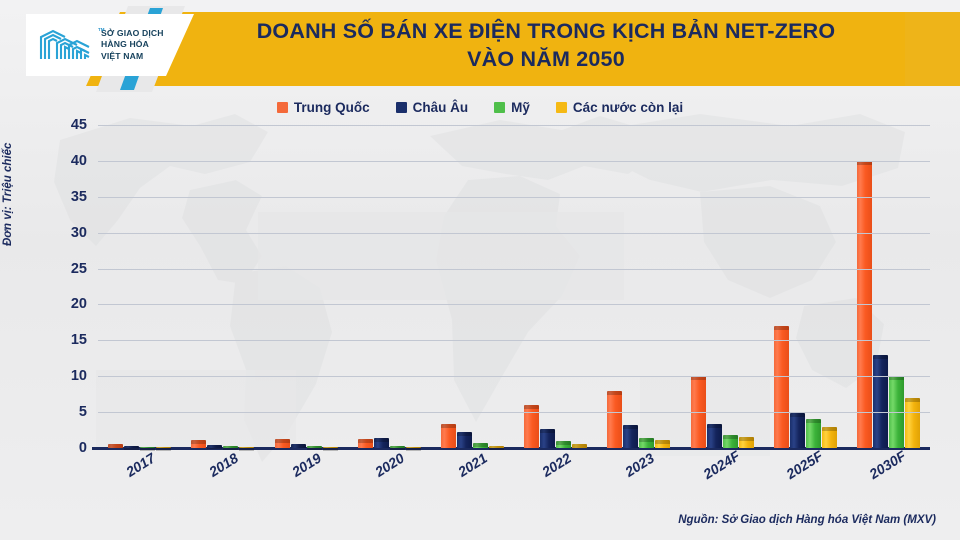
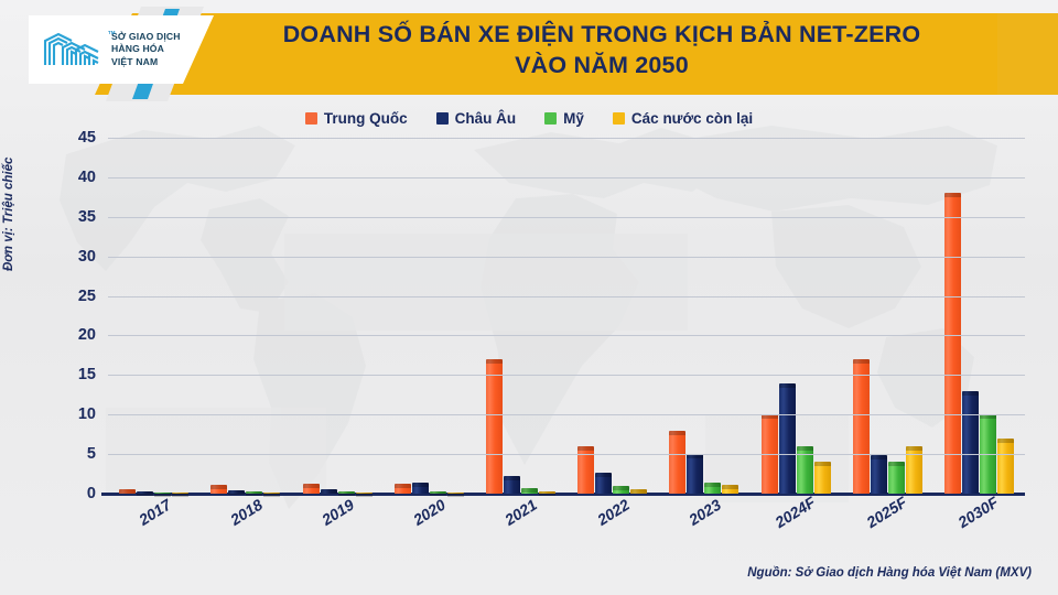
Trung Quốc/2021: 3 -> 17
Châu Âu/2023: 3 -> 5
Châu Âu/2024F: 3 -> 14
Mỹ/2024F: 2 -> 6
Các nước còn lại/2024F: 2 -> 4
Các nước còn lại/2025F: 3 -> 6
Trung Quốc/2030F: 40 -> 38
